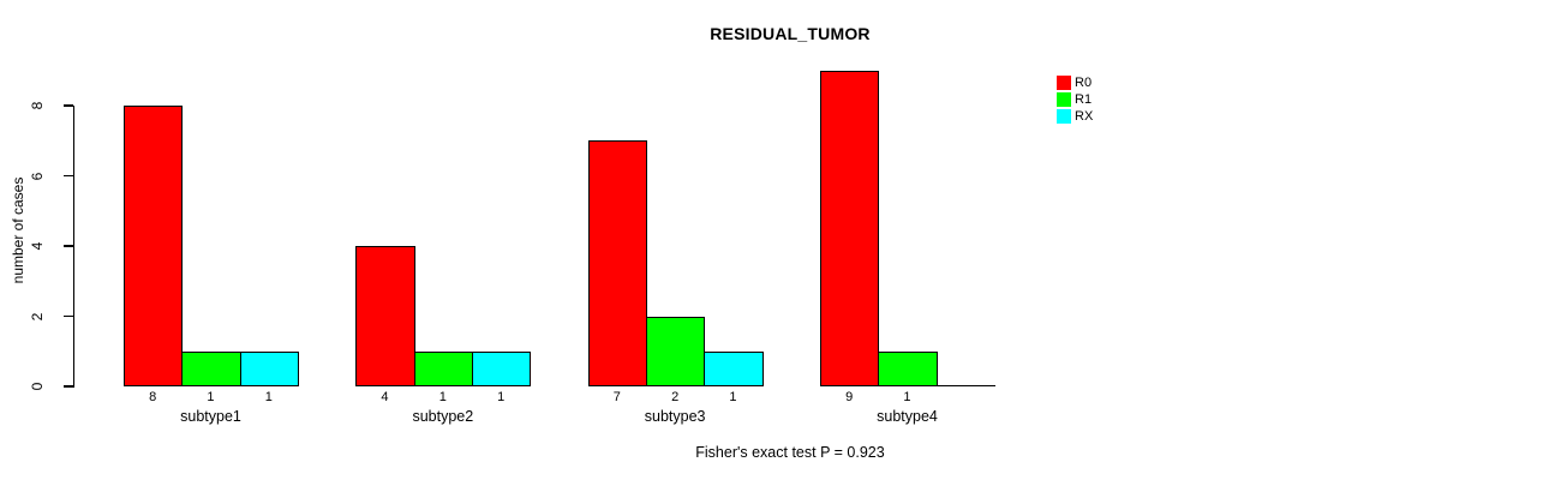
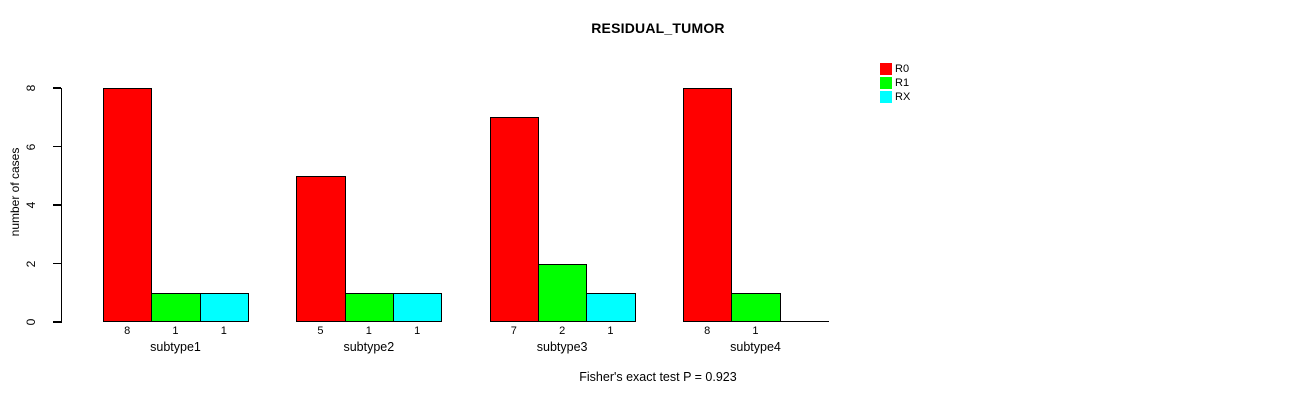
R0/subtype2: 4 -> 5
R0/subtype4: 9 -> 8
